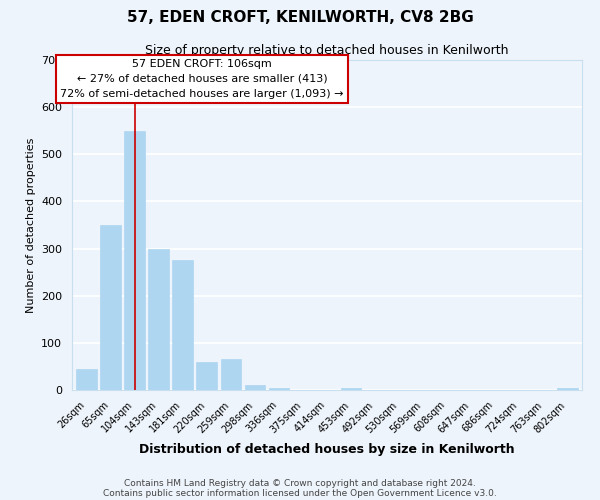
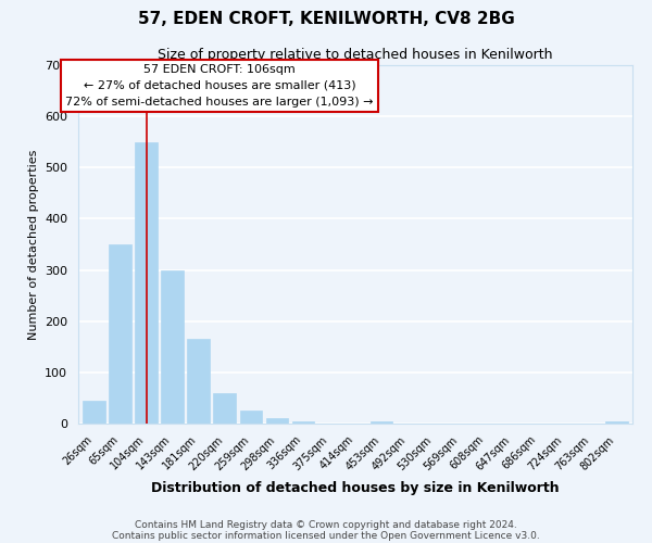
181sqm: 275 -> 165
259sqm: 65 -> 25
